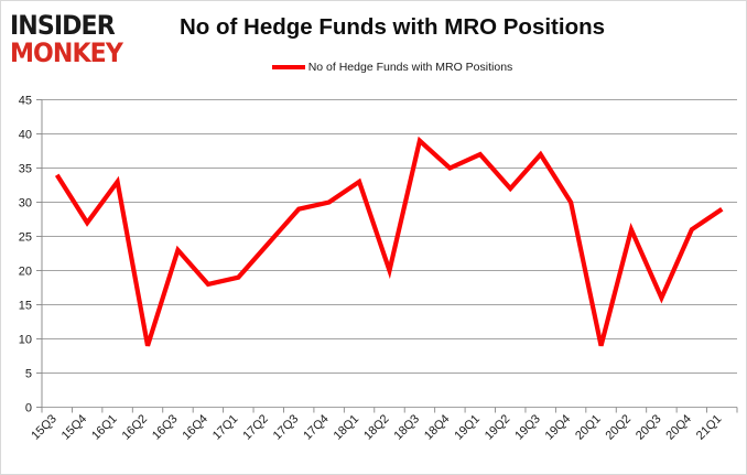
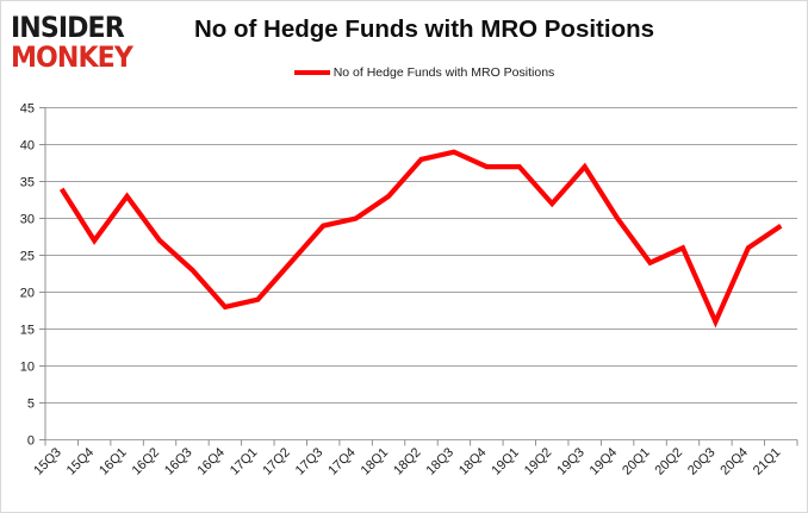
16Q2: 9 -> 27
18Q2: 20 -> 38
18Q4: 35 -> 37
20Q1: 9 -> 24
